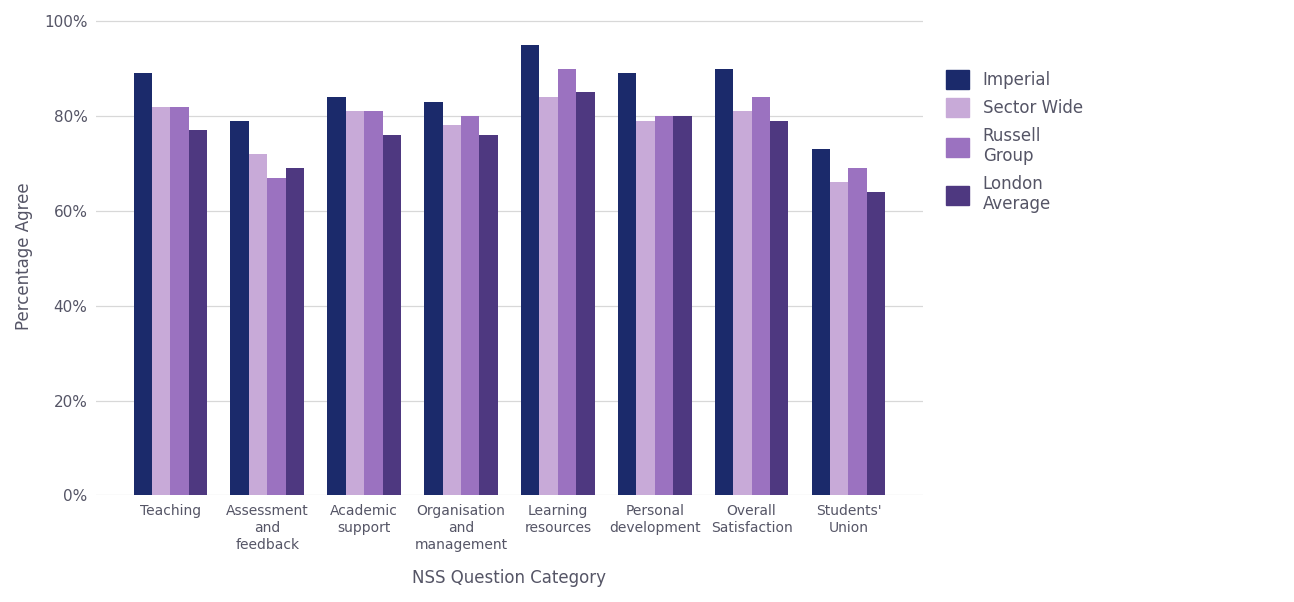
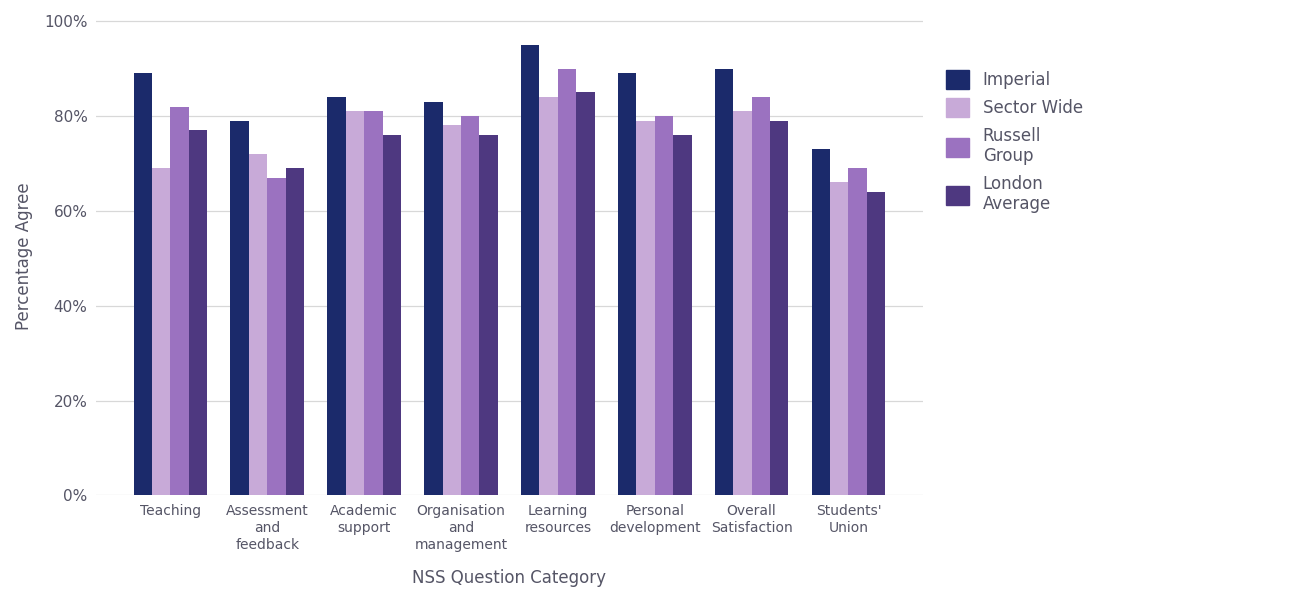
Sector Wide/Teaching: 82% -> 69%
London Average/Personal development: 80% -> 76%
